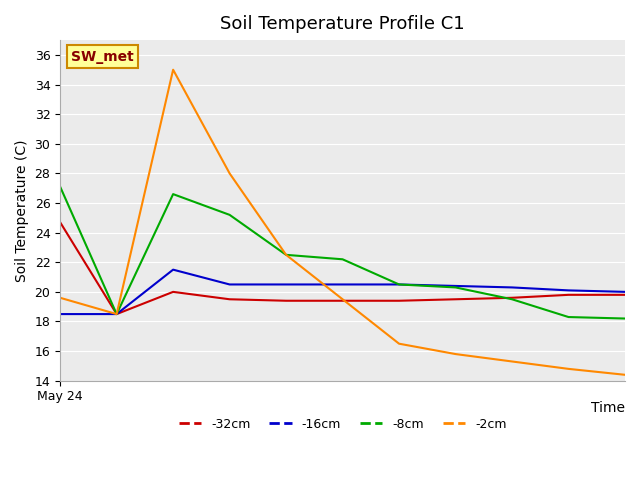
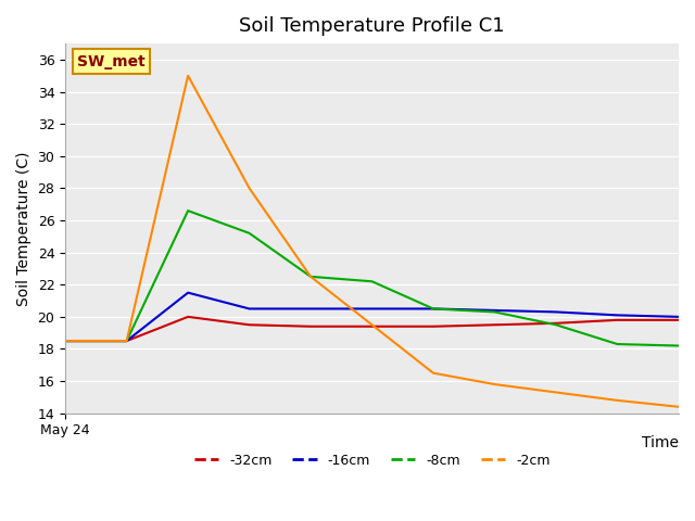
-32cm/May 24: 24.7 -> 18.5
-8cm/May 24: 27.1 -> 18.5
-2cm/May 24: 19.6 -> 18.5
